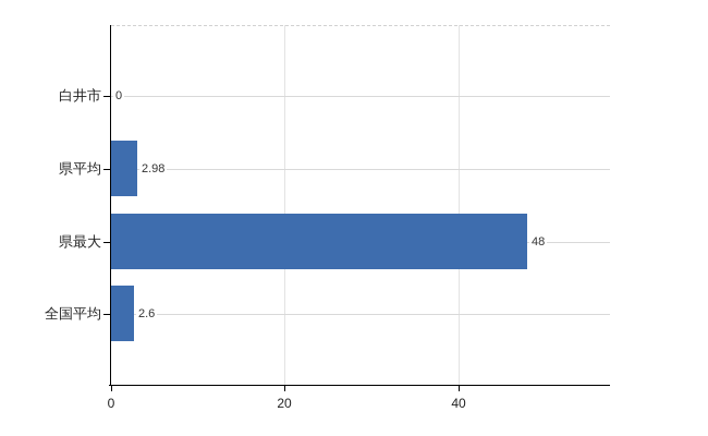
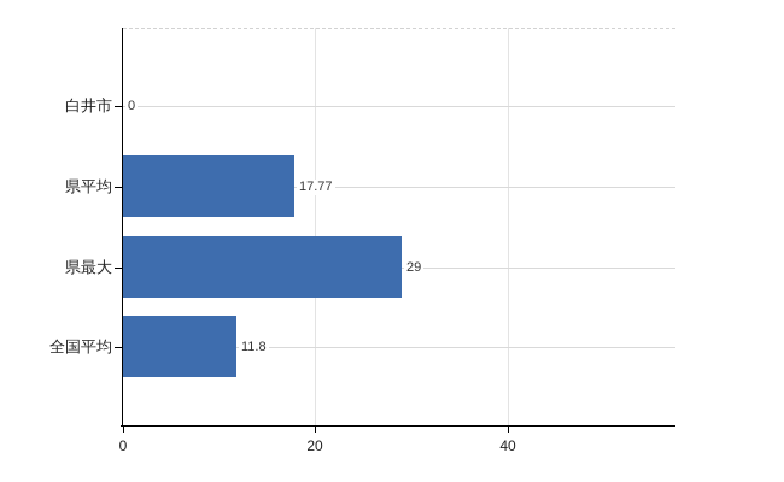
県平均: 2.98 -> 17.77
県最大: 48 -> 29
全国平均: 2.6 -> 11.8
